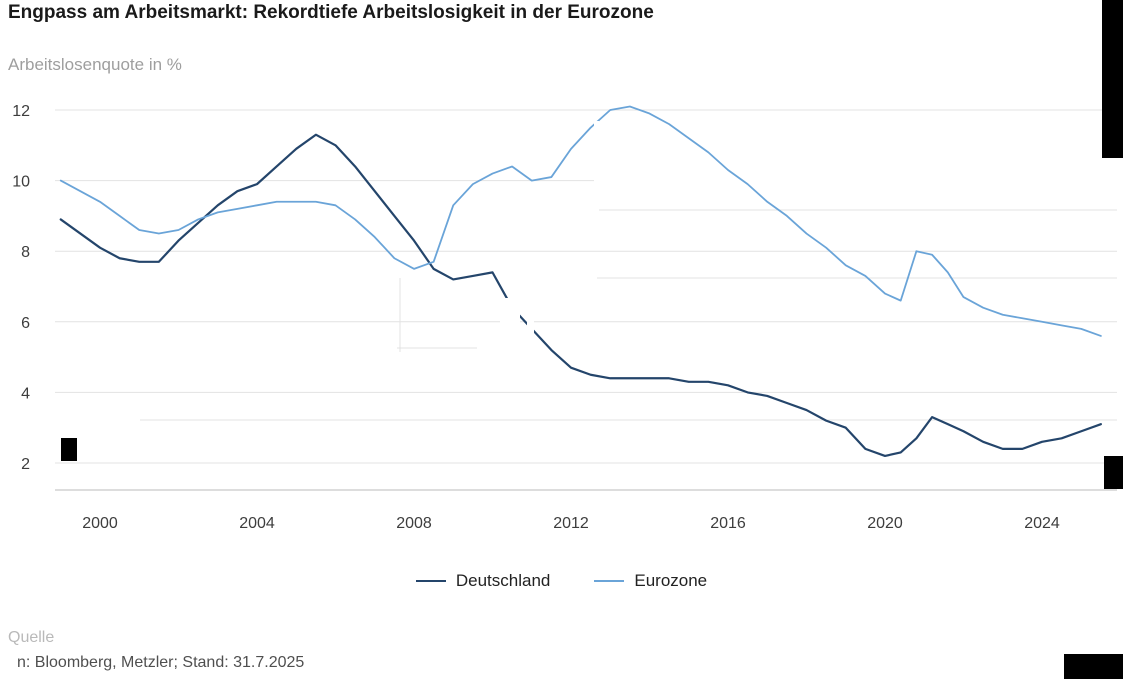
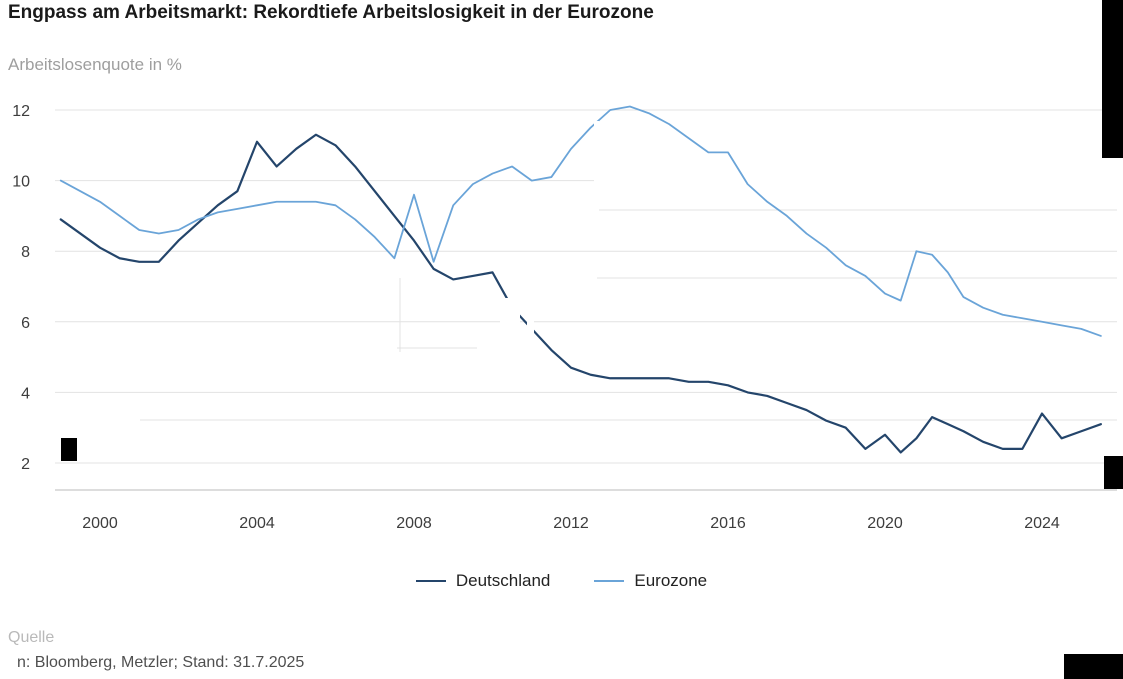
Deutschland/2004: 9.9 -> 11.1
Eurozone/2008: 7.5 -> 9.6
Eurozone/2016: 10.3 -> 10.8
Deutschland/2020: 2.2 -> 2.8
Deutschland/2024: 2.6 -> 3.4
